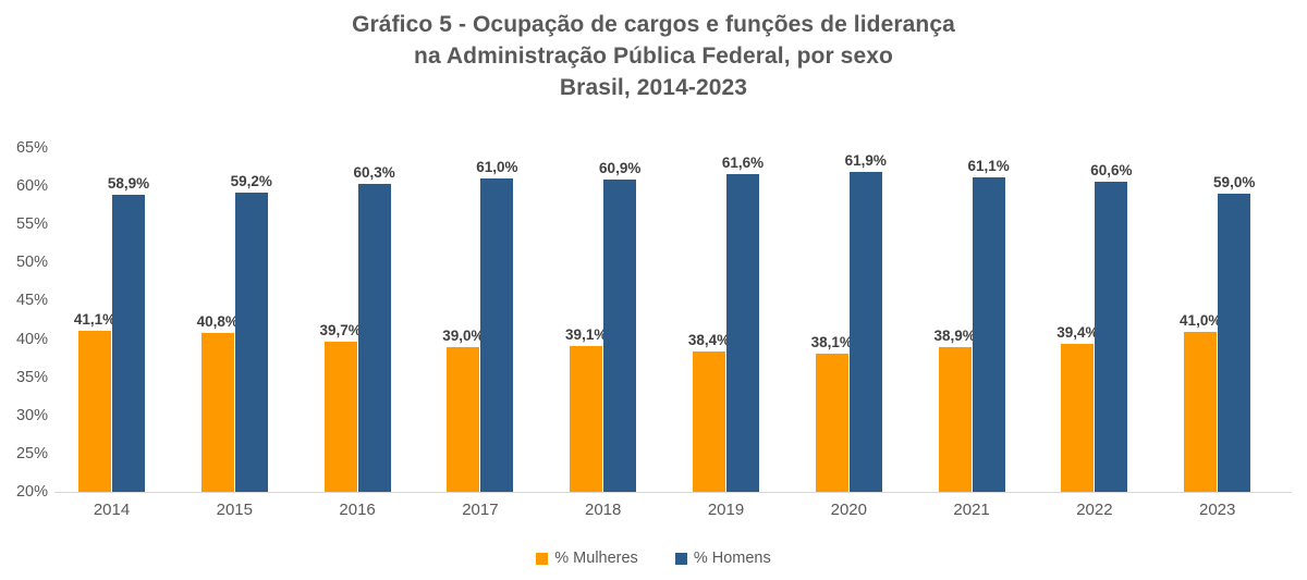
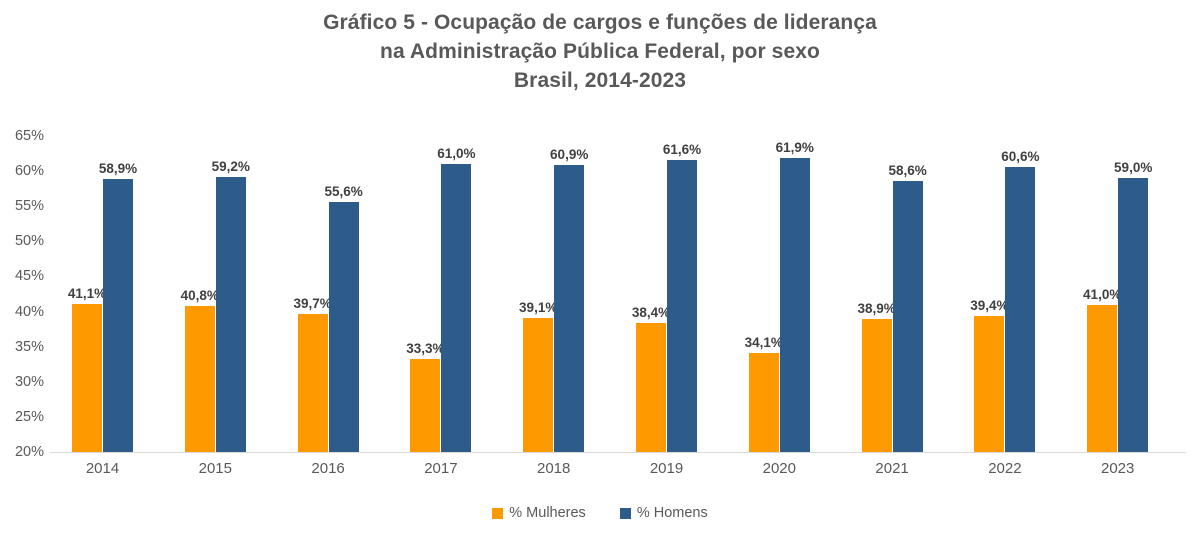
% Homens/2016: 60,3% -> 55,6%
% Mulheres/2017: 39,0% -> 33,3%
% Mulheres/2020: 38,1% -> 34,1%
% Homens/2021: 61,1% -> 58,6%
